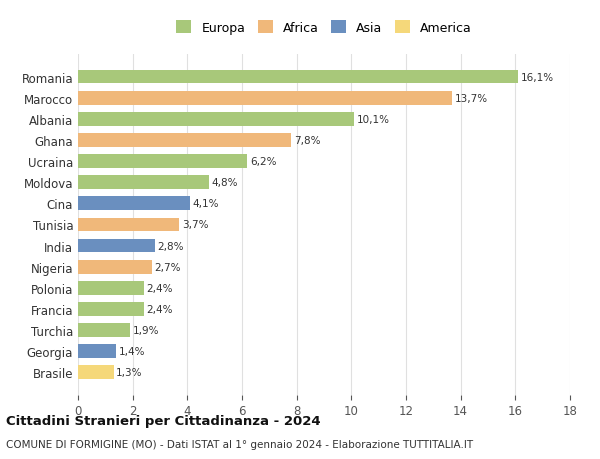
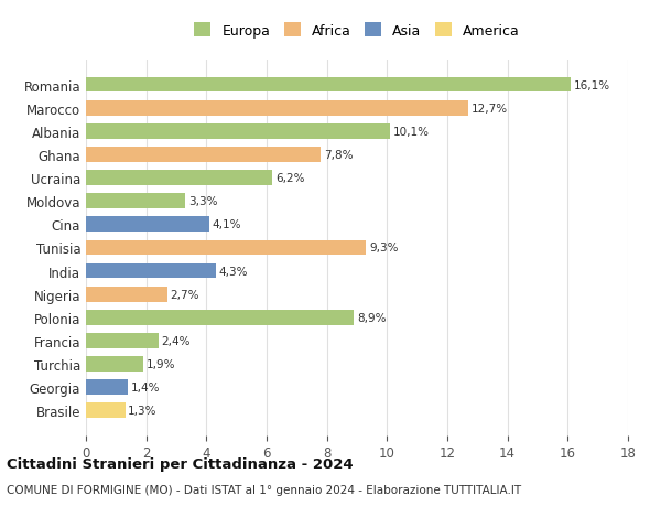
Marocco: 13,7% -> 12,7%
Moldova: 4,8% -> 3,3%
Tunisia: 3,7% -> 9,3%
India: 2,8% -> 4,3%
Polonia: 2,4% -> 8,9%
